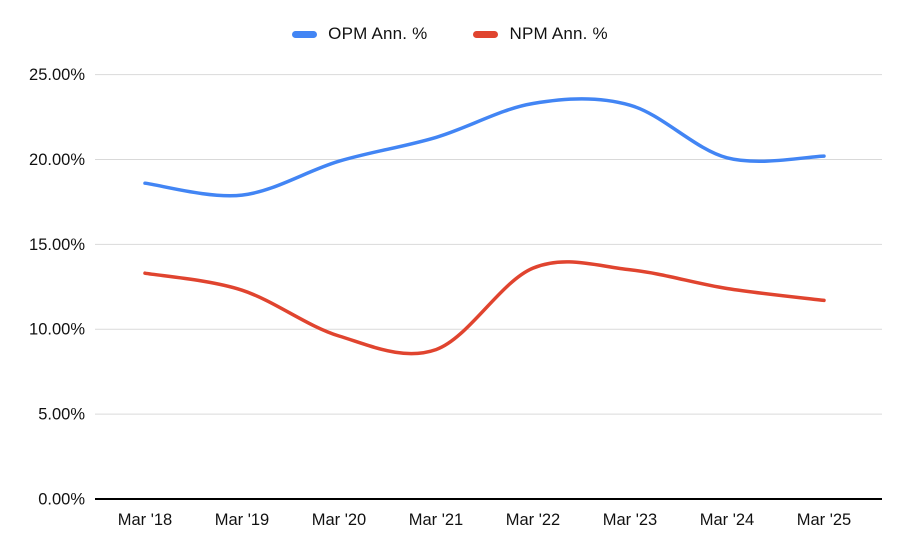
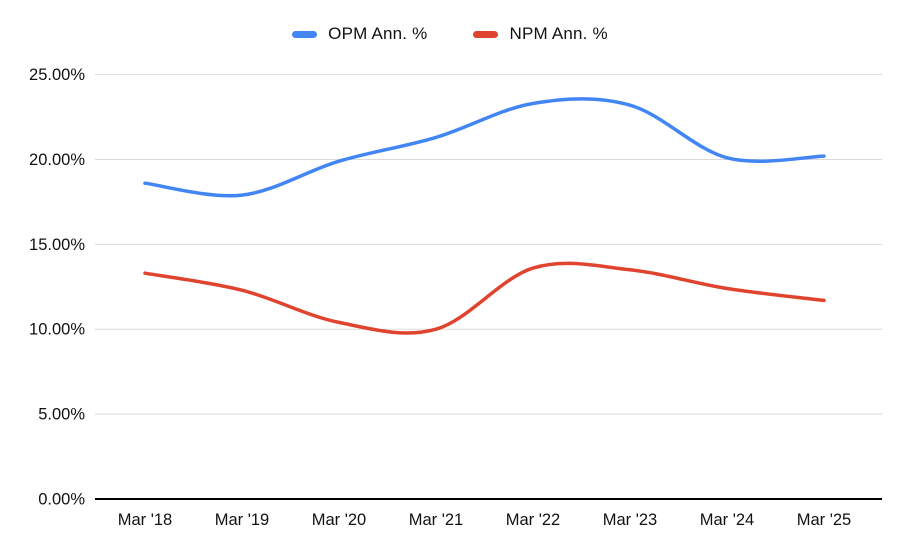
NPM Ann. %/Mar '20: 9.6% -> 10.4%
NPM Ann. %/Mar '21: 8.8% -> 10.0%
